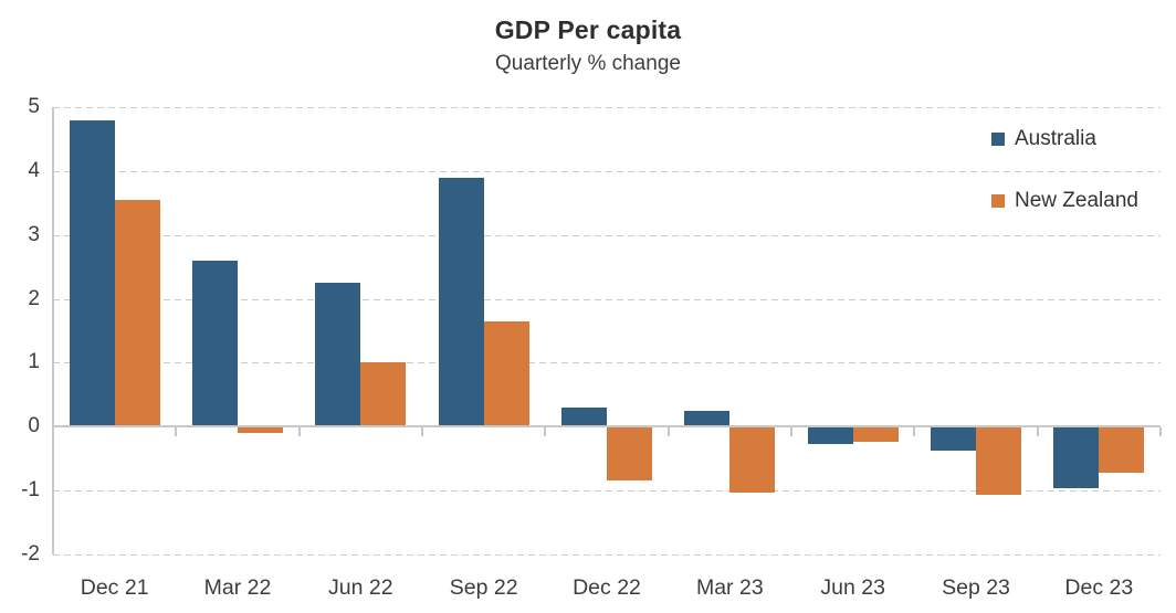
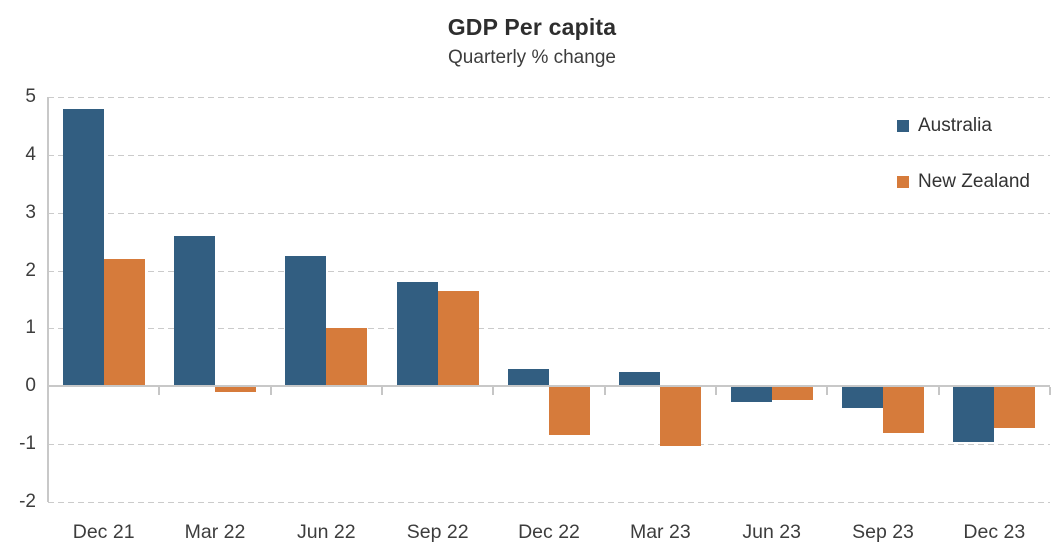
New Zealand/Dec 21: 3.5 -> 2.2
Australia/Sep 22: 3.9 -> 1.8
New Zealand/Sep 23: -1.1 -> -0.8
